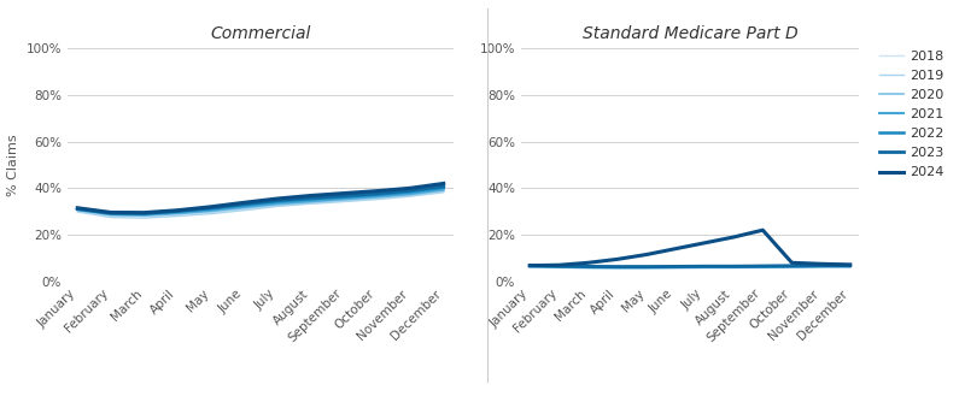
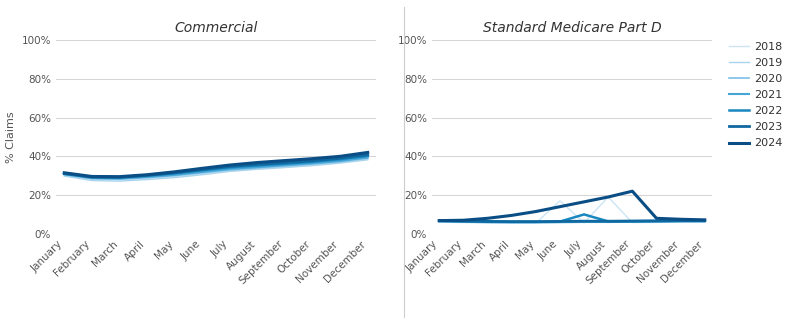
Standard Medicare Part D/2018/June: 6% -> 17%
Standard Medicare Part D/2022/July: 6% -> 10%
Standard Medicare Part D/2018/August: 6% -> 19%
